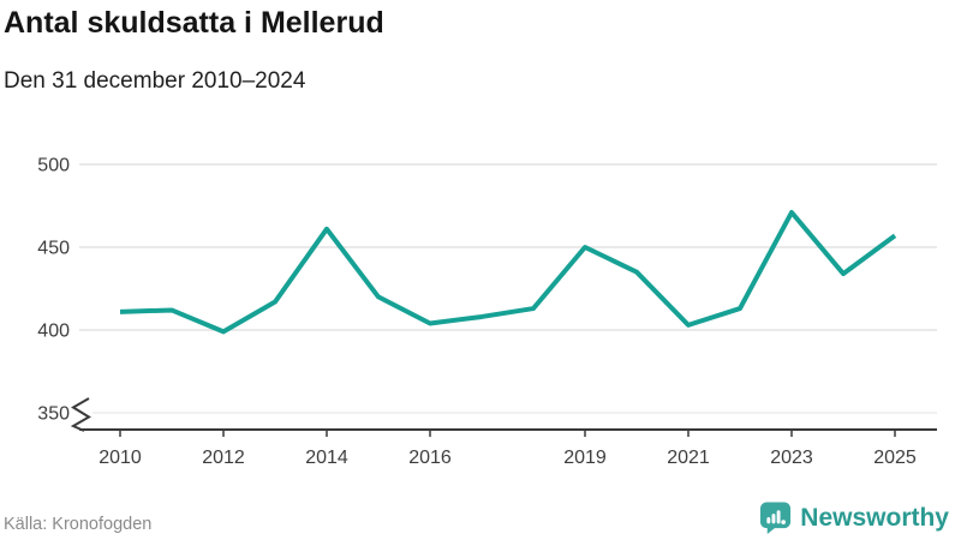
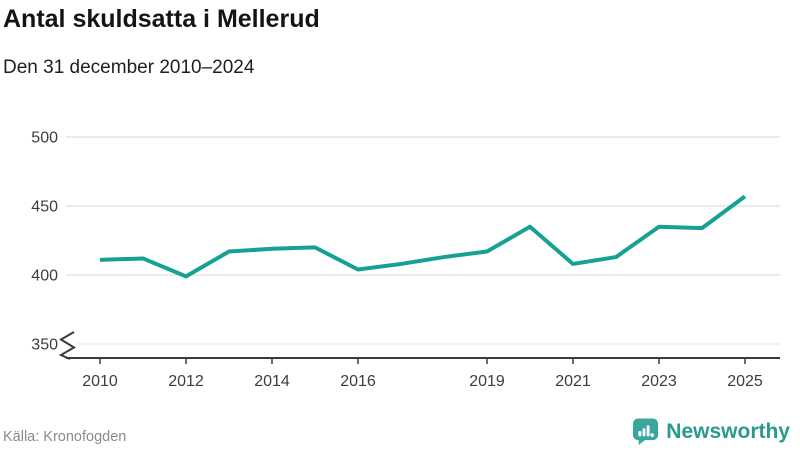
2014: 461 -> 419
2019: 450 -> 417
2021: 403 -> 408
2023: 471 -> 435
